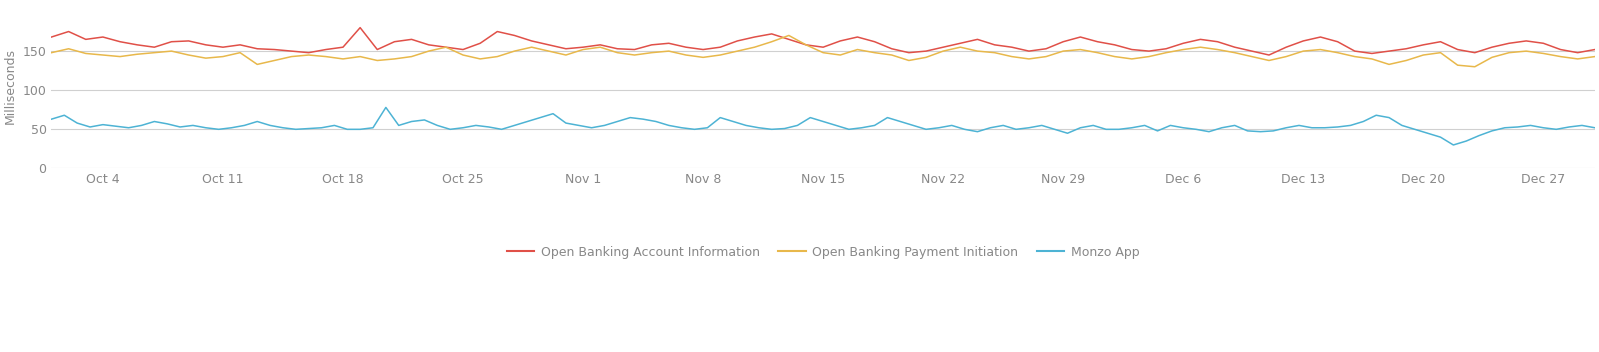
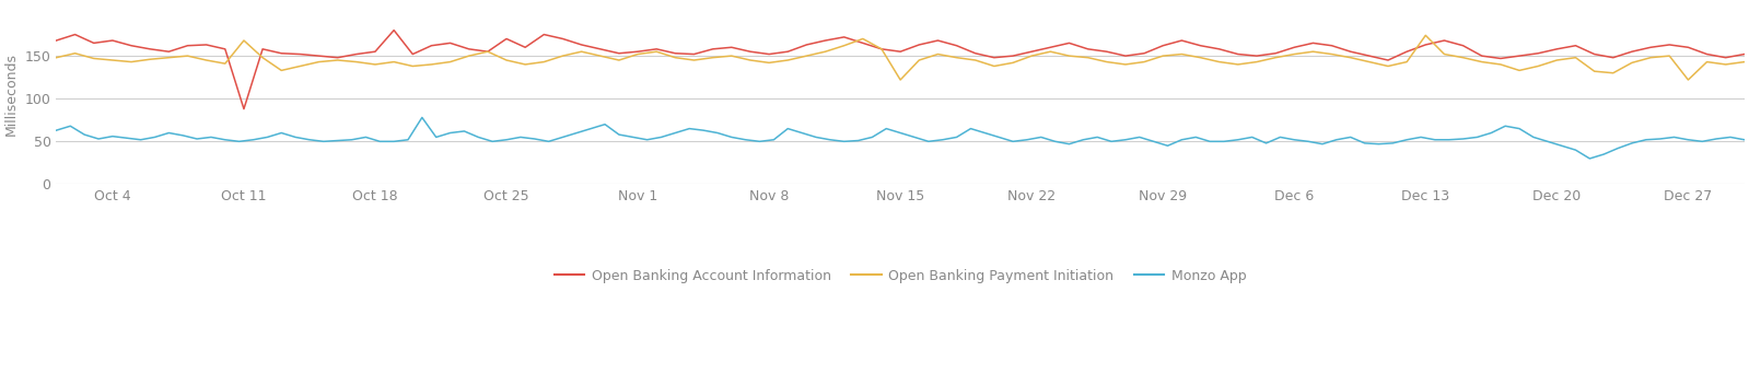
Open Banking Account Information/Oct 11: 155 -> 88
Open Banking Payment Initiation/Oct 11: 143 -> 168
Open Banking Account Information/Oct 25: 152 -> 170
Open Banking Payment Initiation/Nov 15: 148 -> 122
Open Banking Payment Initiation/Dec 13: 150 -> 174
Open Banking Payment Initiation/Dec 27: 147 -> 122
